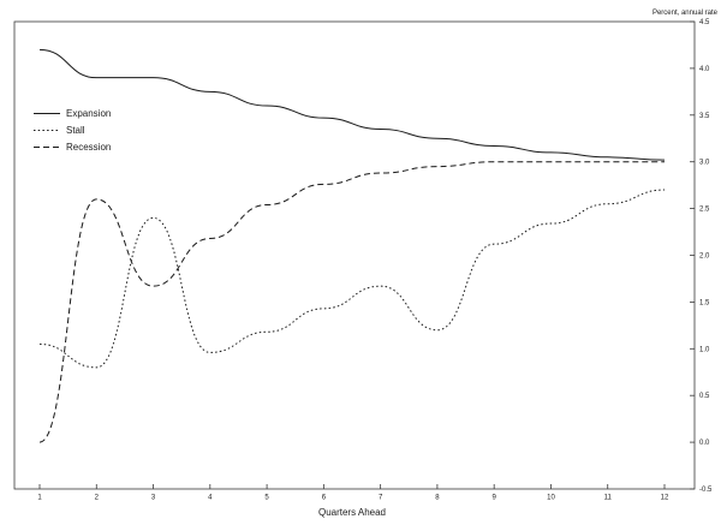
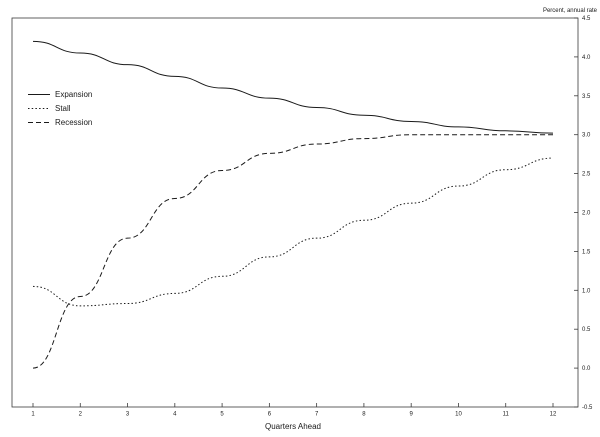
Expansion/2: 3.9 -> 4.0
Recession/2: 2.6 -> 0.9
Stall/3: 2.4 -> 0.8
Stall/8: 1.2 -> 1.9
